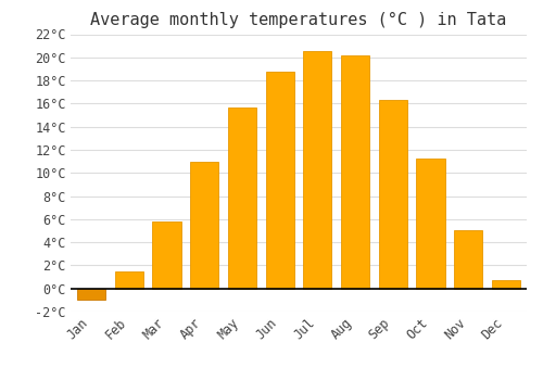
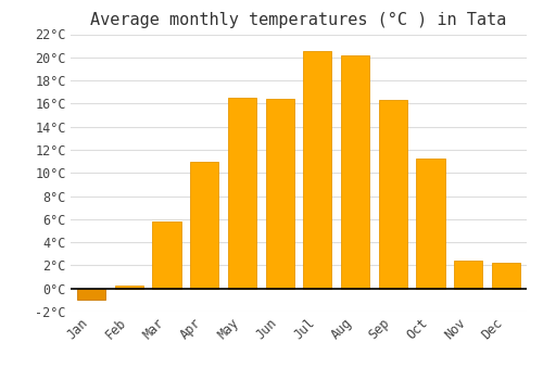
Feb: 1.5°C -> 0.3°C
May: 15.7°C -> 16.5°C
Jun: 18.8°C -> 16.4°C
Nov: 5.0°C -> 2.4°C
Dec: 0.7°C -> 2.2°C
